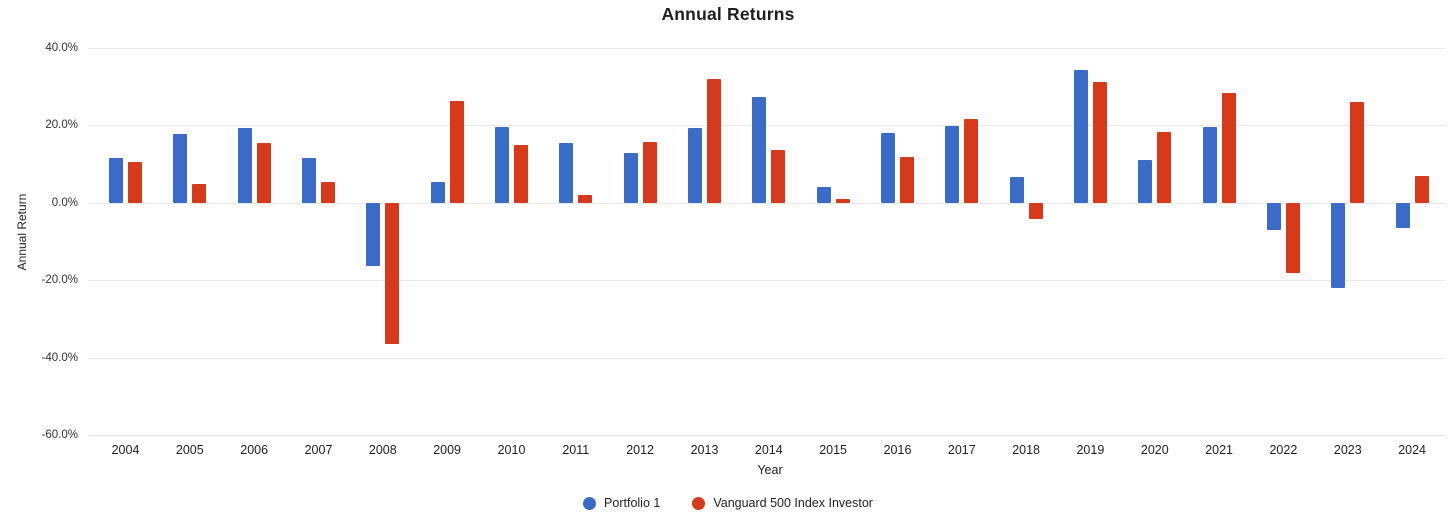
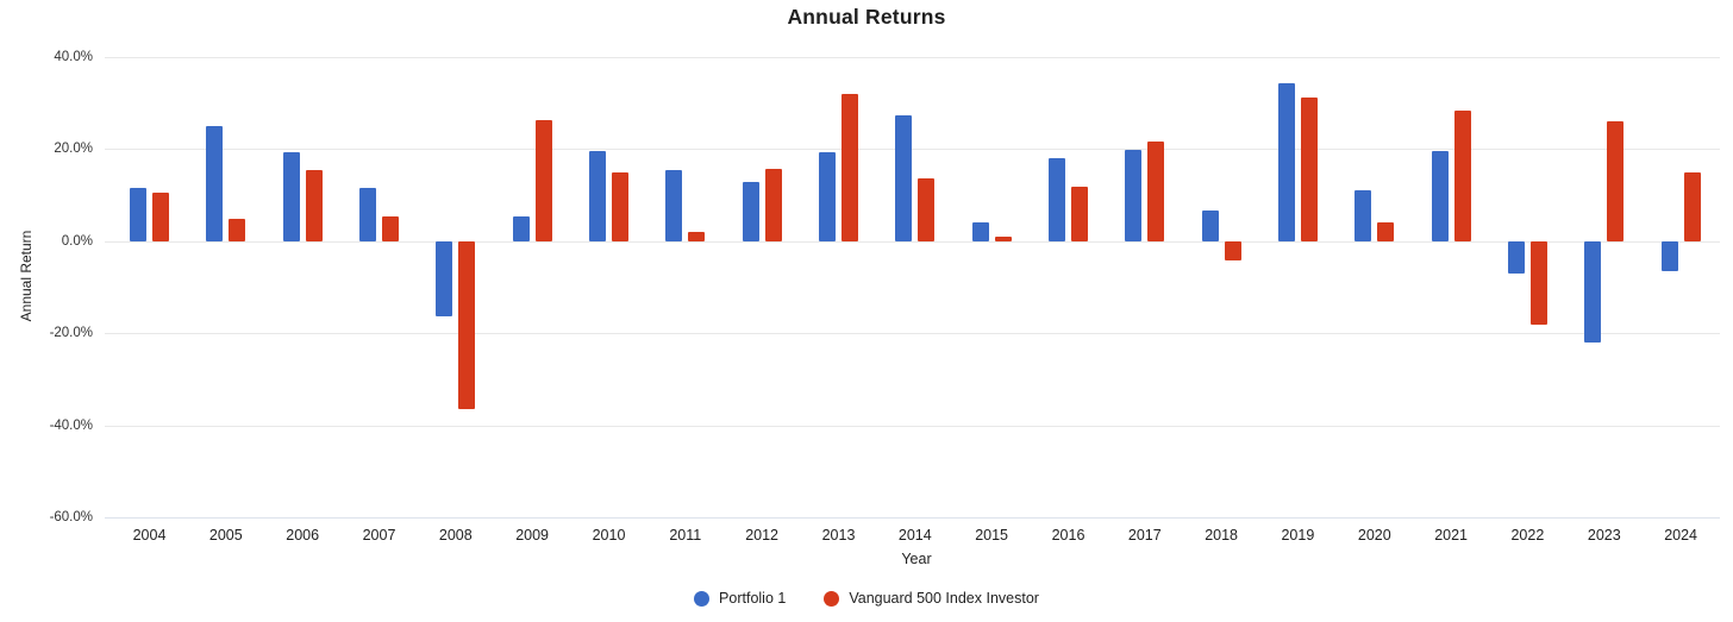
Portfolio 1/2005: 18% -> 25%
Vanguard 500 Index Investor/2020: 18% -> 4%
Vanguard 500 Index Investor/2024: 7% -> 15%
